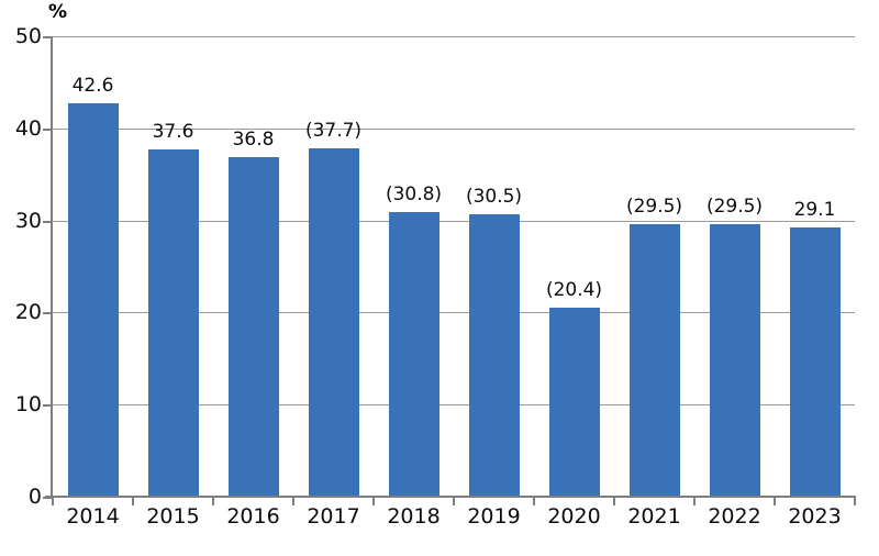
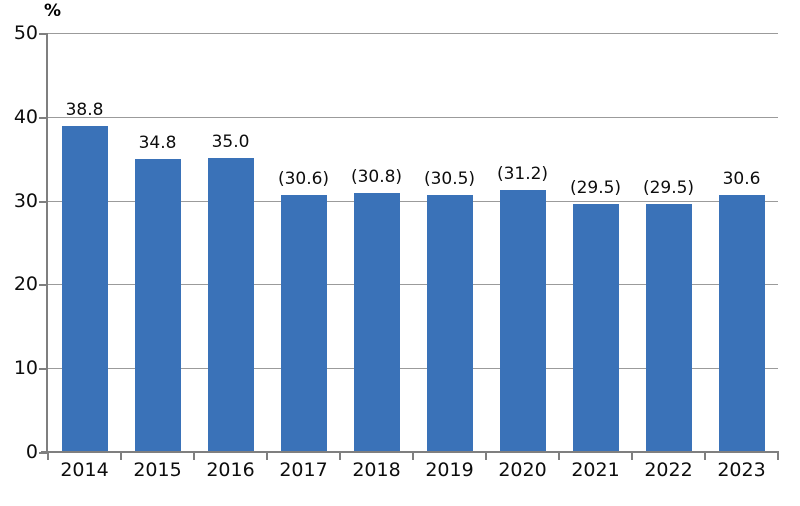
2014: 42.6 -> 38.8
2015: 37.6 -> 34.8
2016: 36.8 -> 35.0
2017: 37.7 -> 30.6
2020: 20.4 -> 31.2
2023: 29.1 -> 30.6
